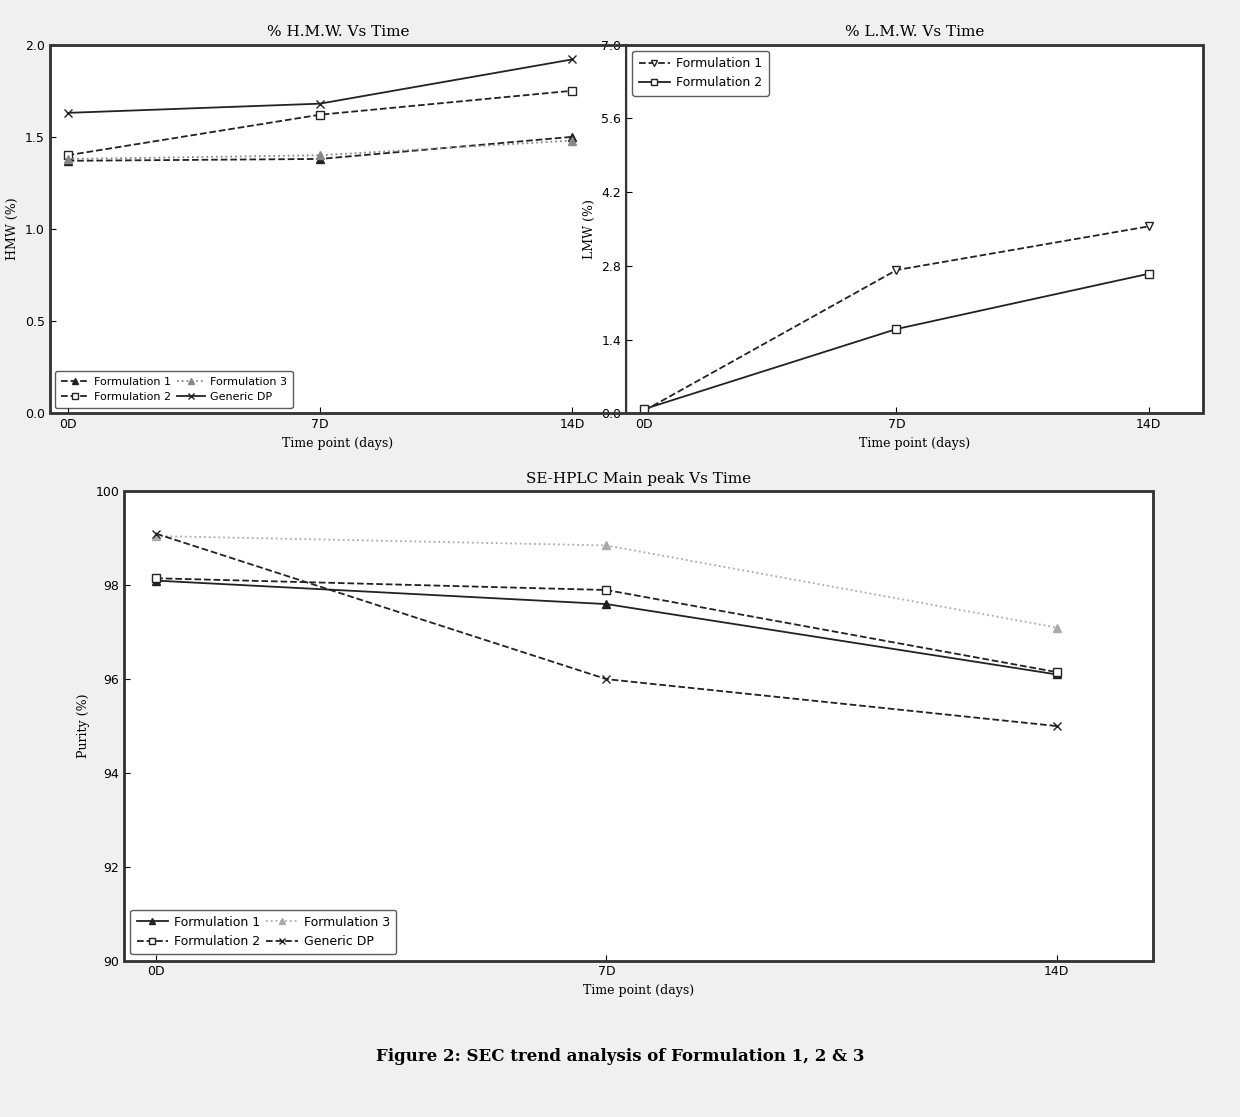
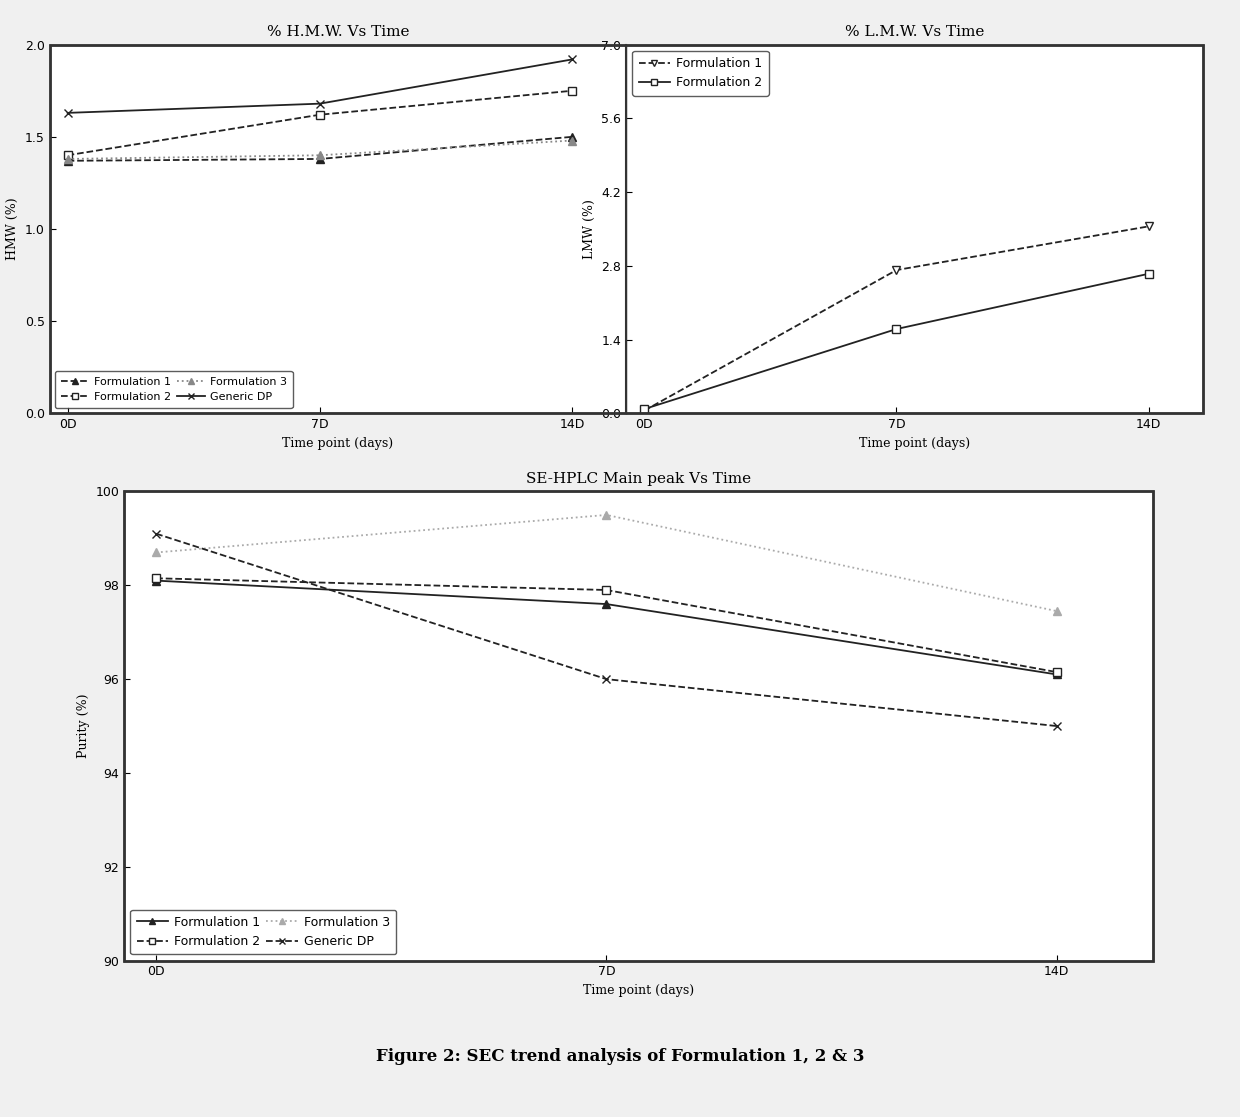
SE-HPLC Main peak Vs Time/Formulation 3/0D: 99.05 -> 98.70
SE-HPLC Main peak Vs Time/Formulation 3/7D: 98.85 -> 99.50
SE-HPLC Main peak Vs Time/Formulation 3/14D: 97.10 -> 97.45
